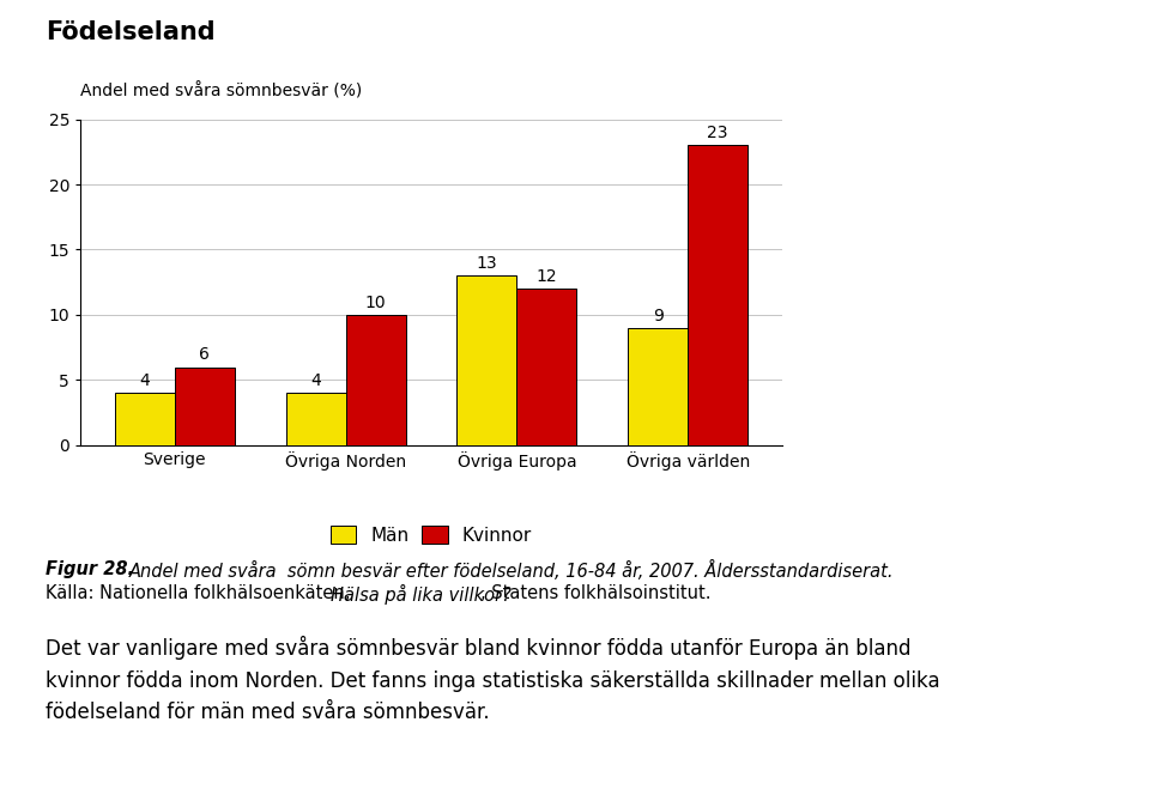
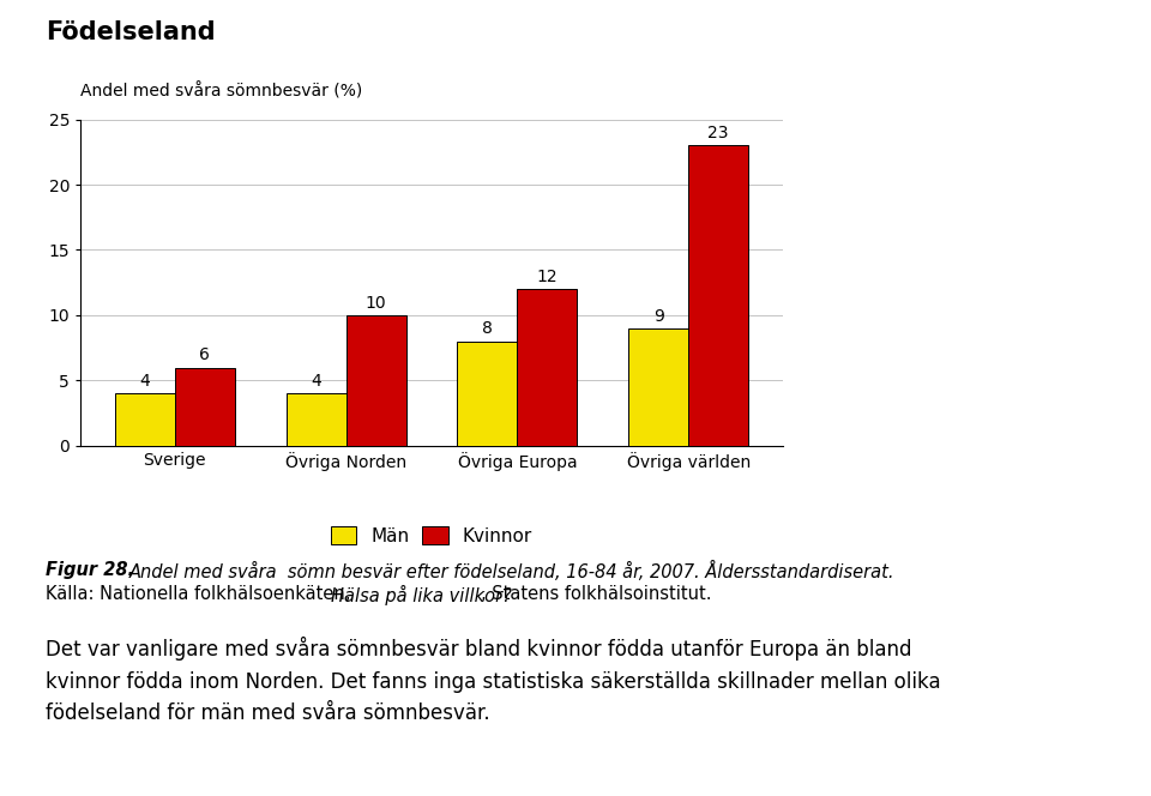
Män/Övriga Europa: 13 -> 8
